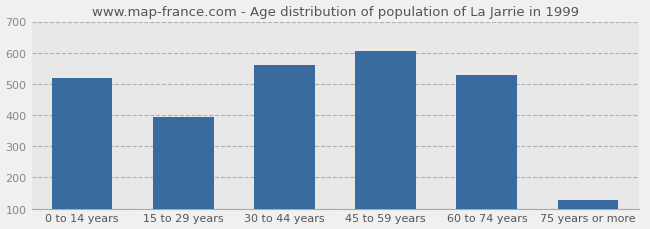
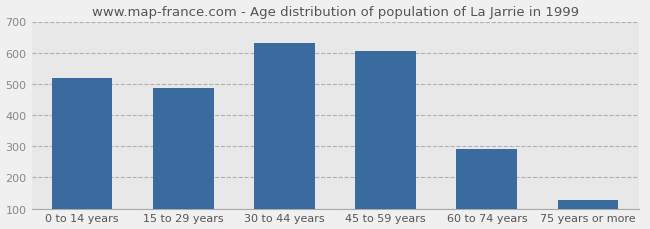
15 to 29 years: 395 -> 487
30 to 44 years: 560 -> 632
60 to 74 years: 530 -> 291
